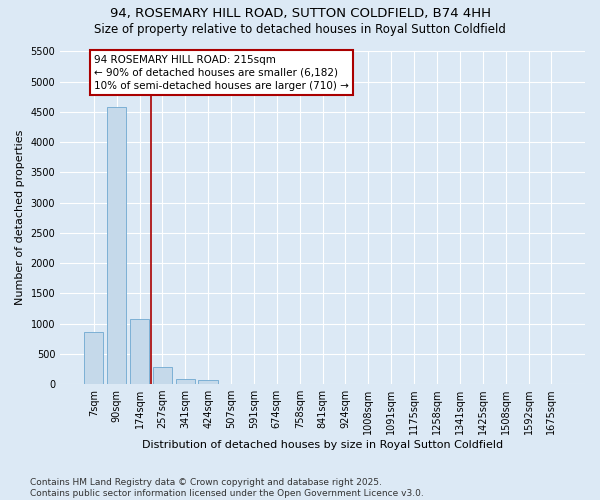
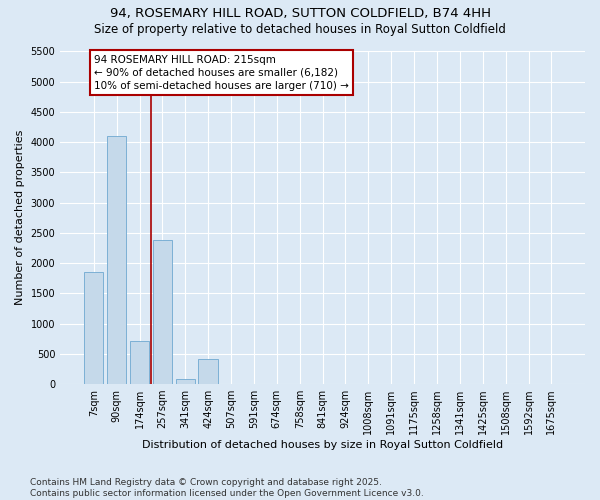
7sqm: 860 -> 1860
90sqm: 4580 -> 4100
174sqm: 1080 -> 720
257sqm: 290 -> 2380
424sqm: 60 -> 420
